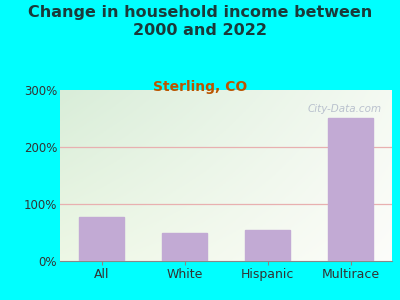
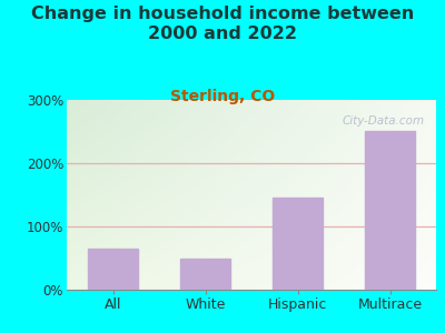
All: 78% -> 65%
Hispanic: 54% -> 145%
